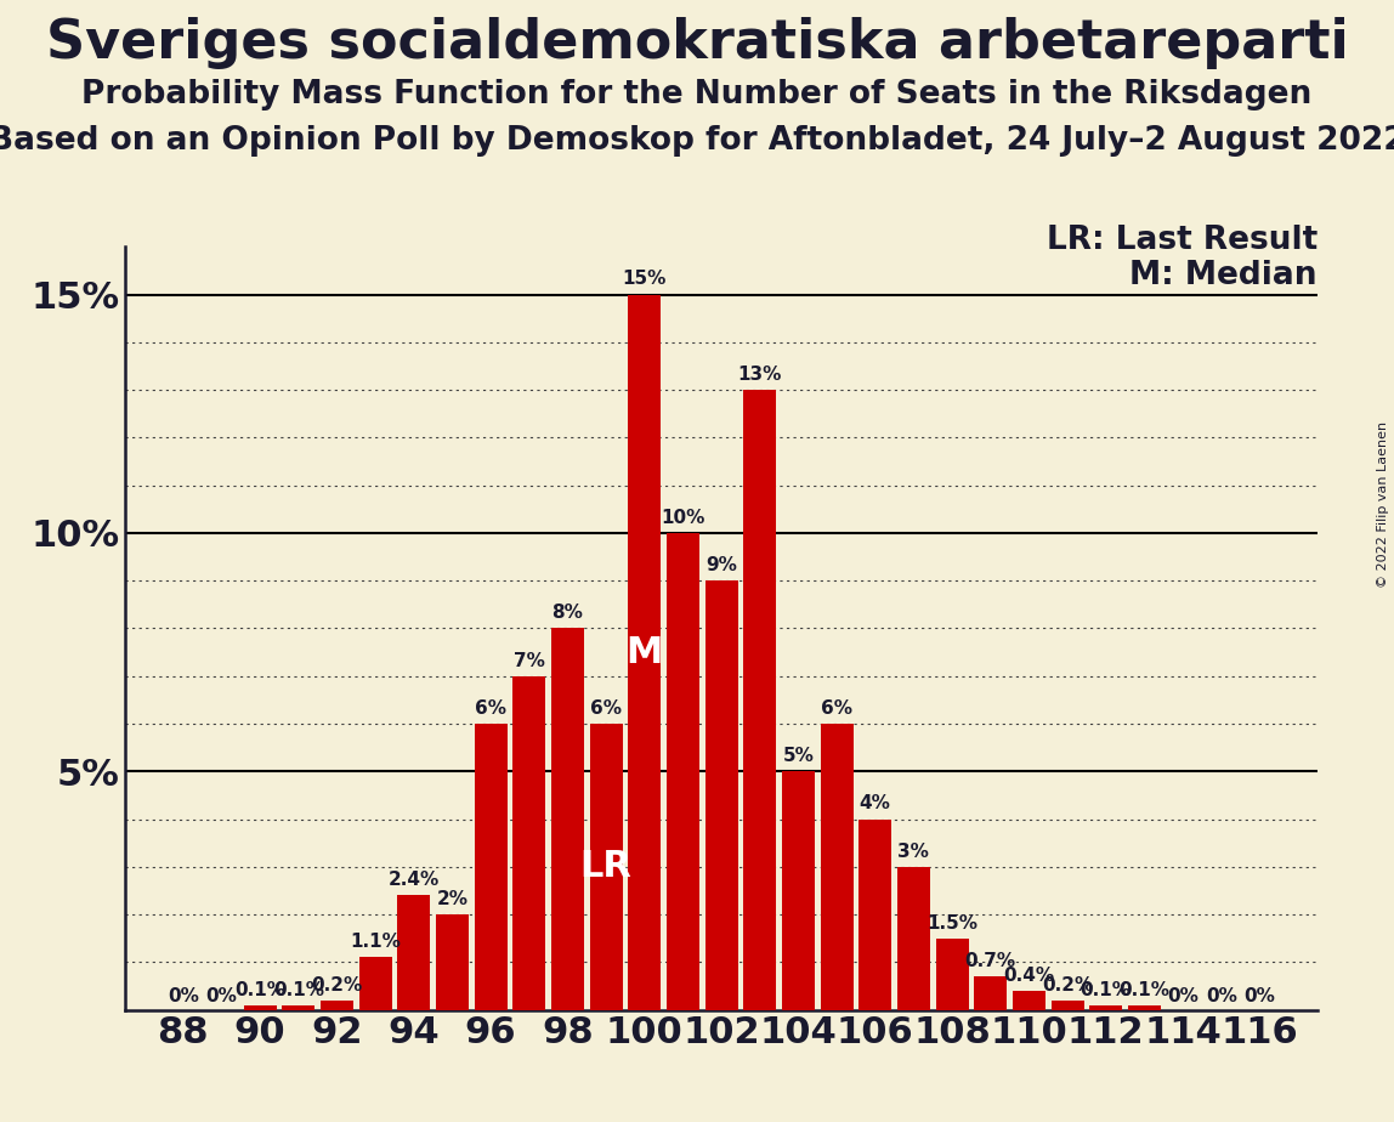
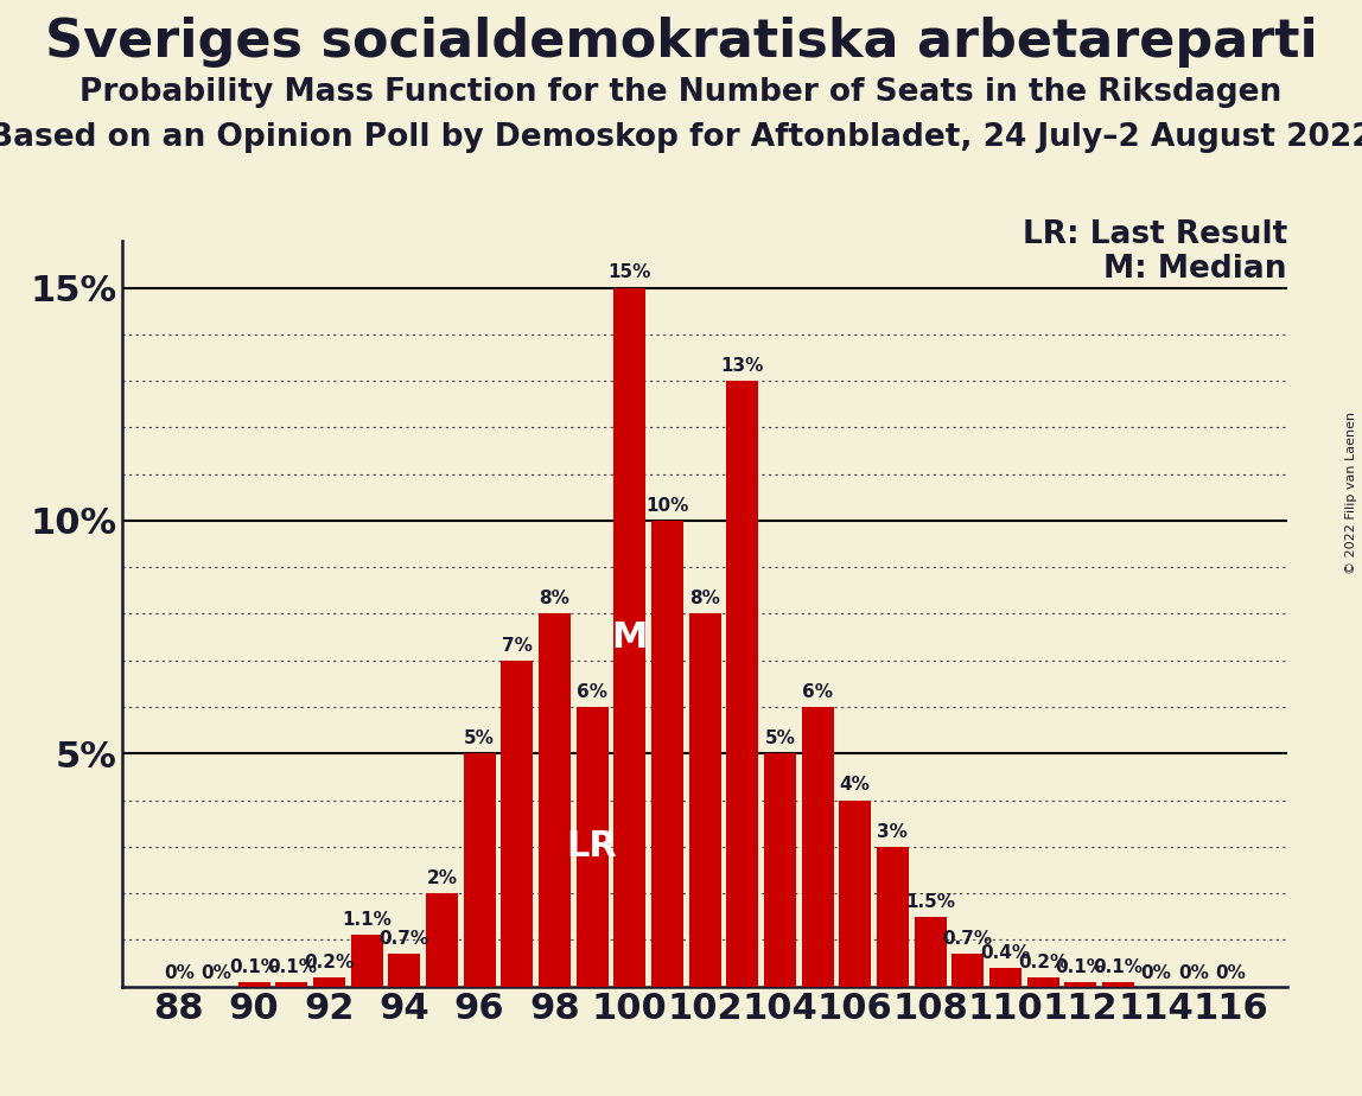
94: 2.4% -> 0.7%
96: 6% -> 5%
102: 9% -> 8%
